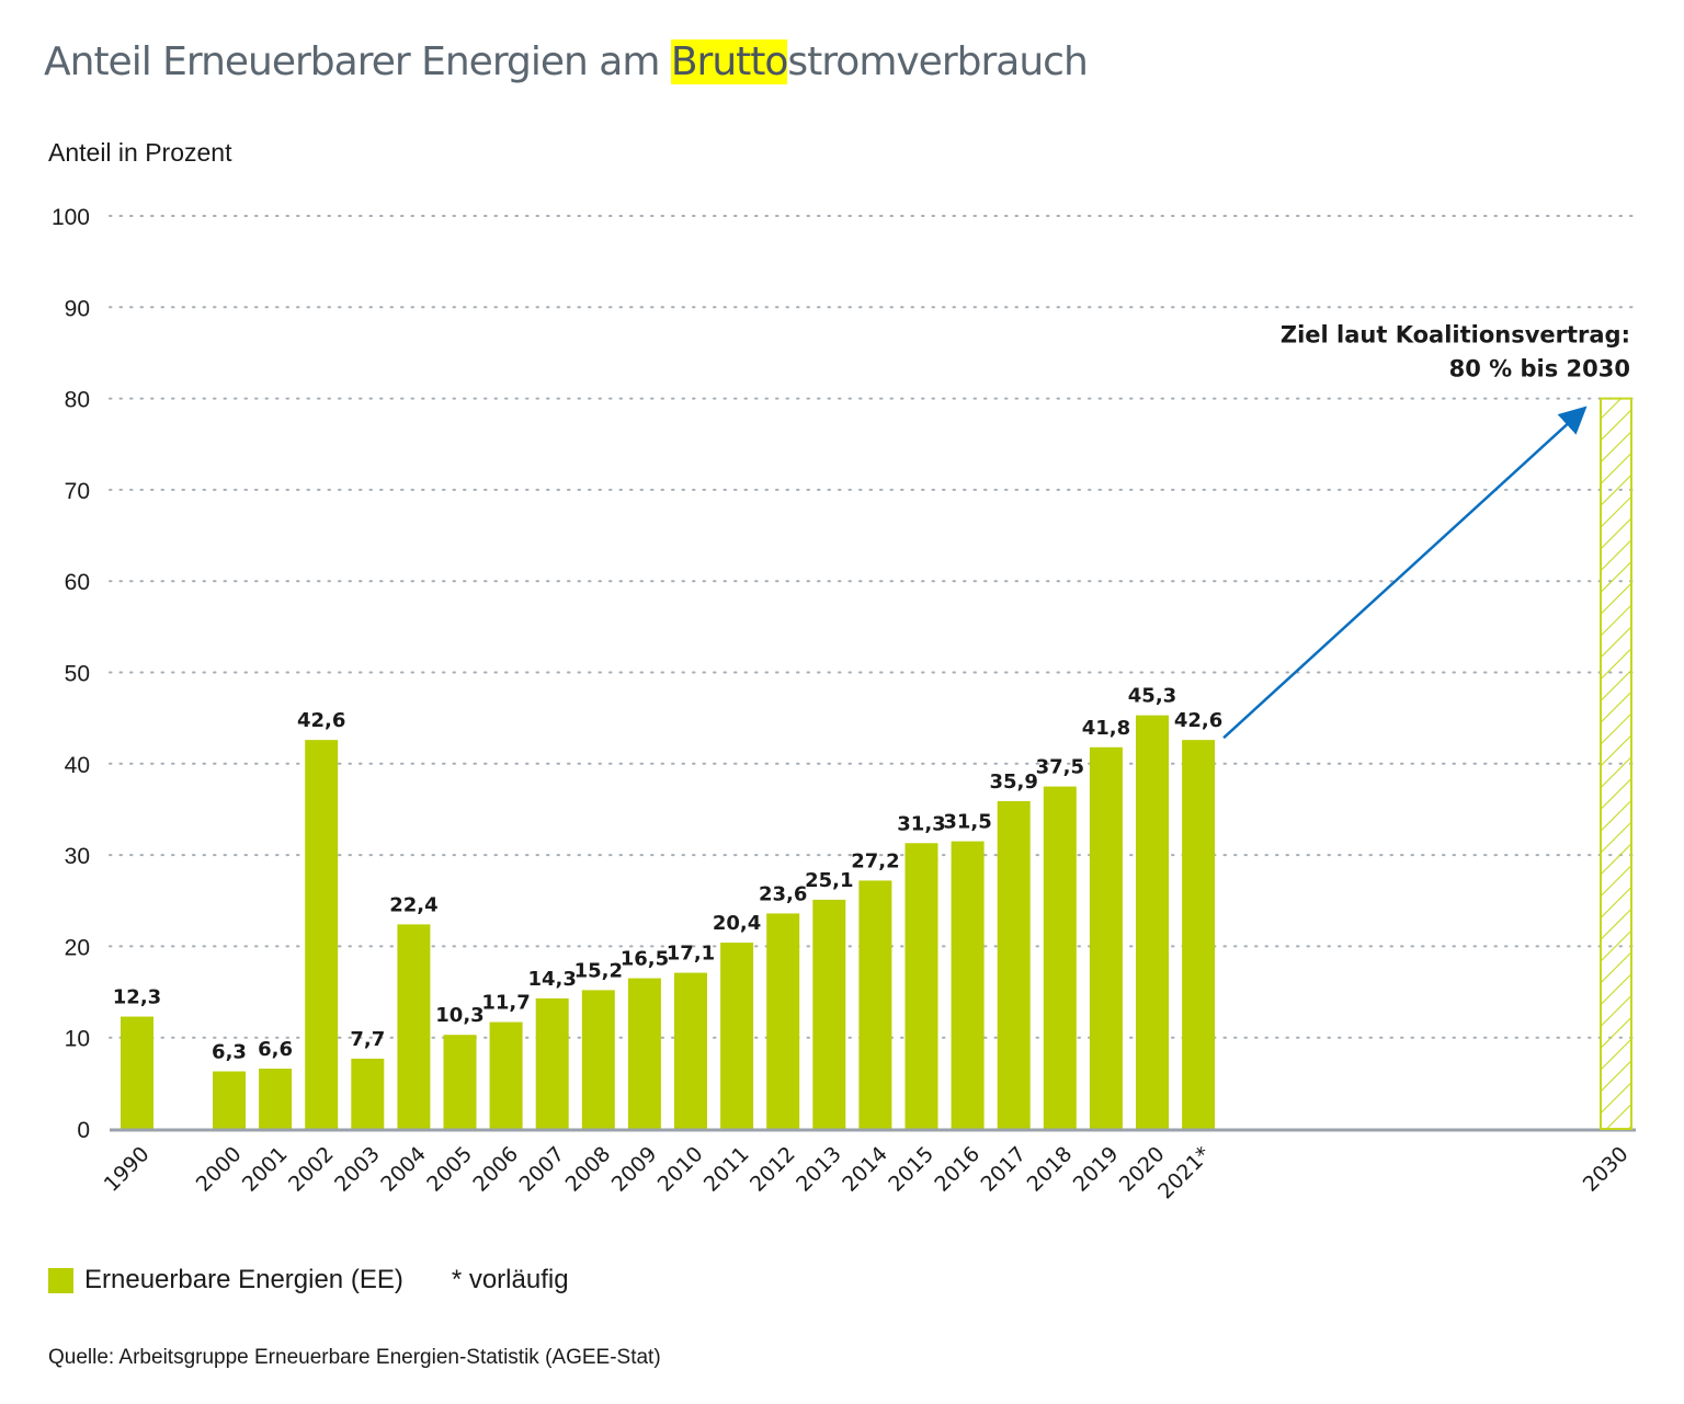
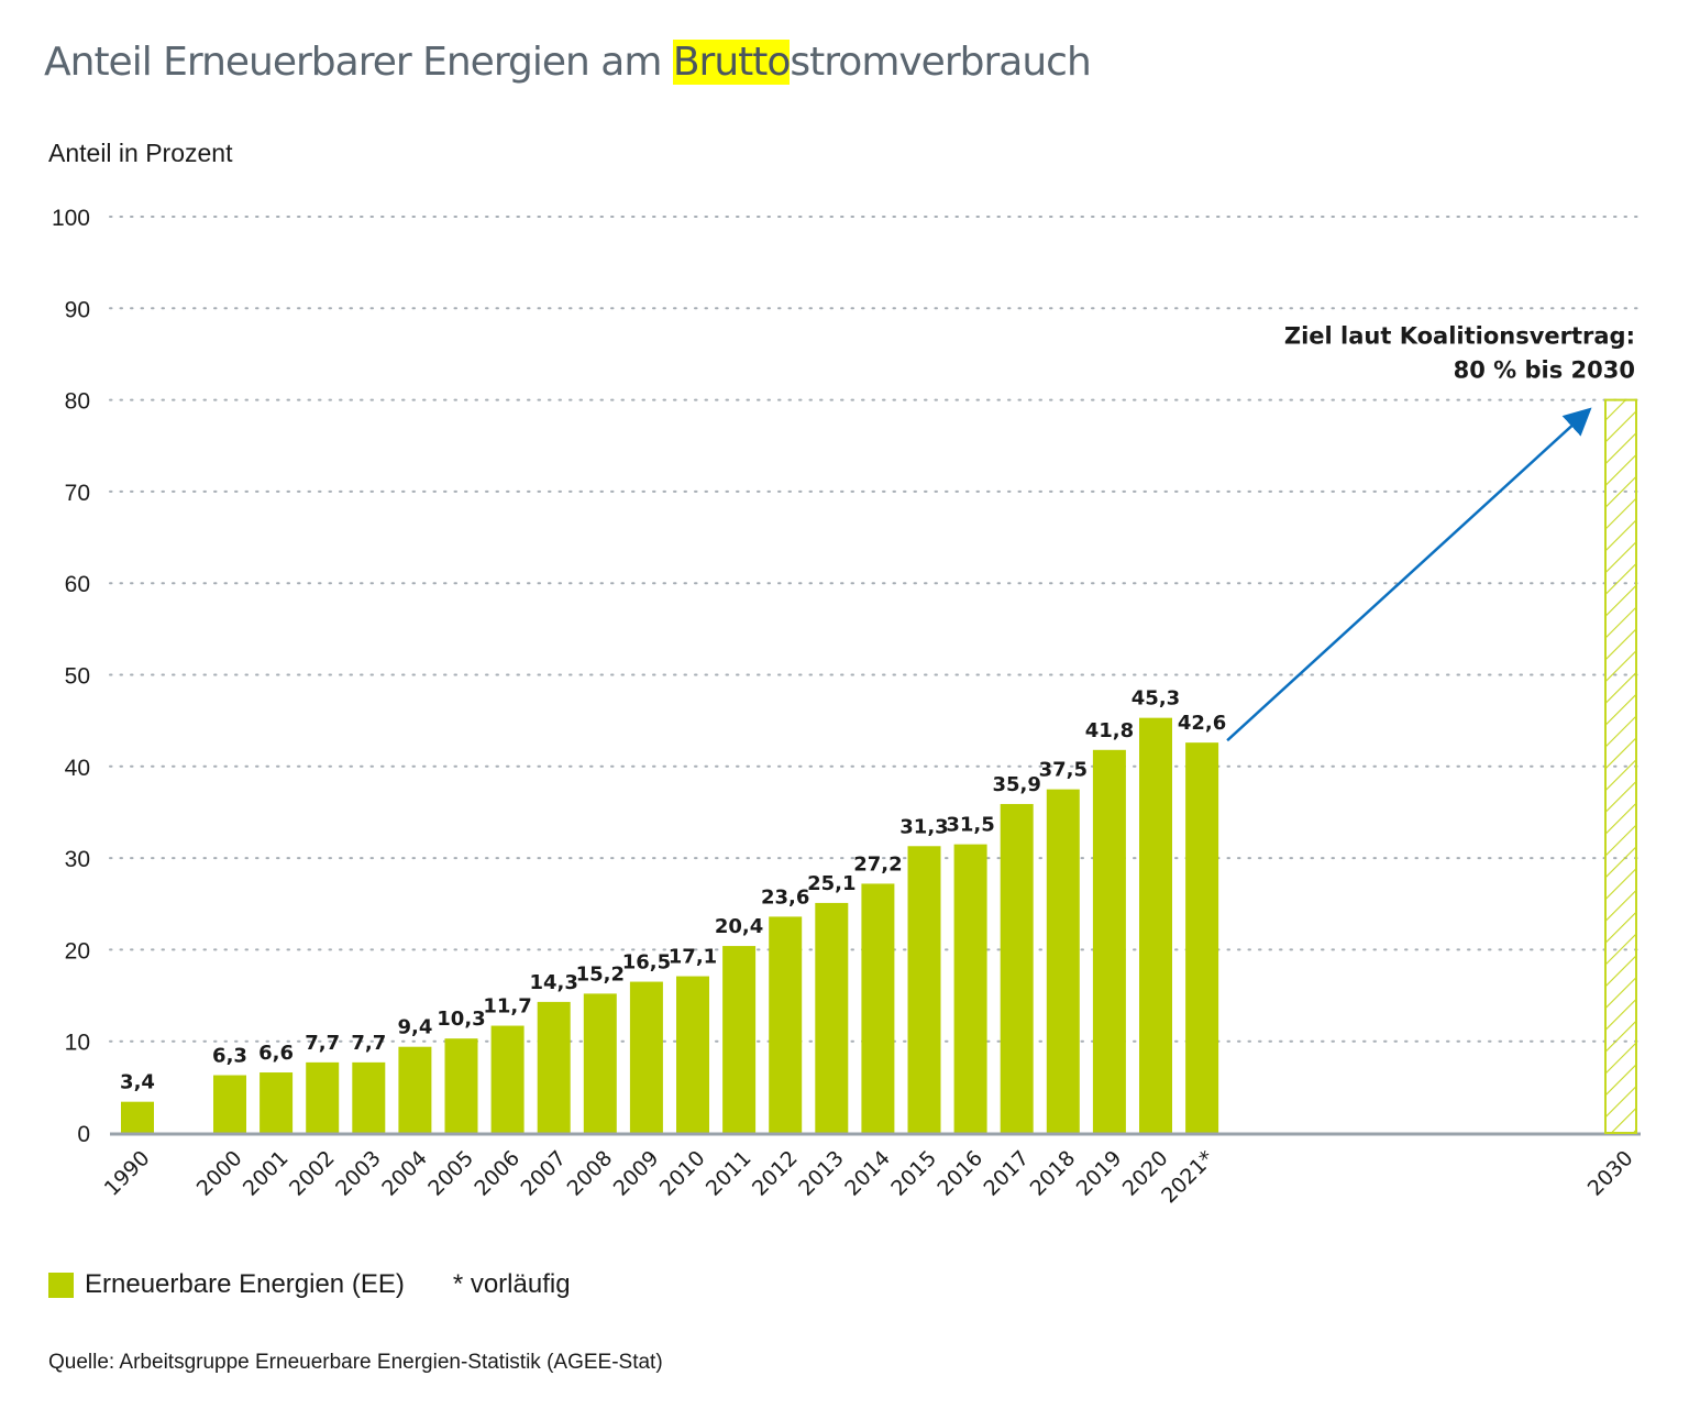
1990: 12,3 -> 3,4
2002: 42,6 -> 7,7
2004: 22,4 -> 9,4
